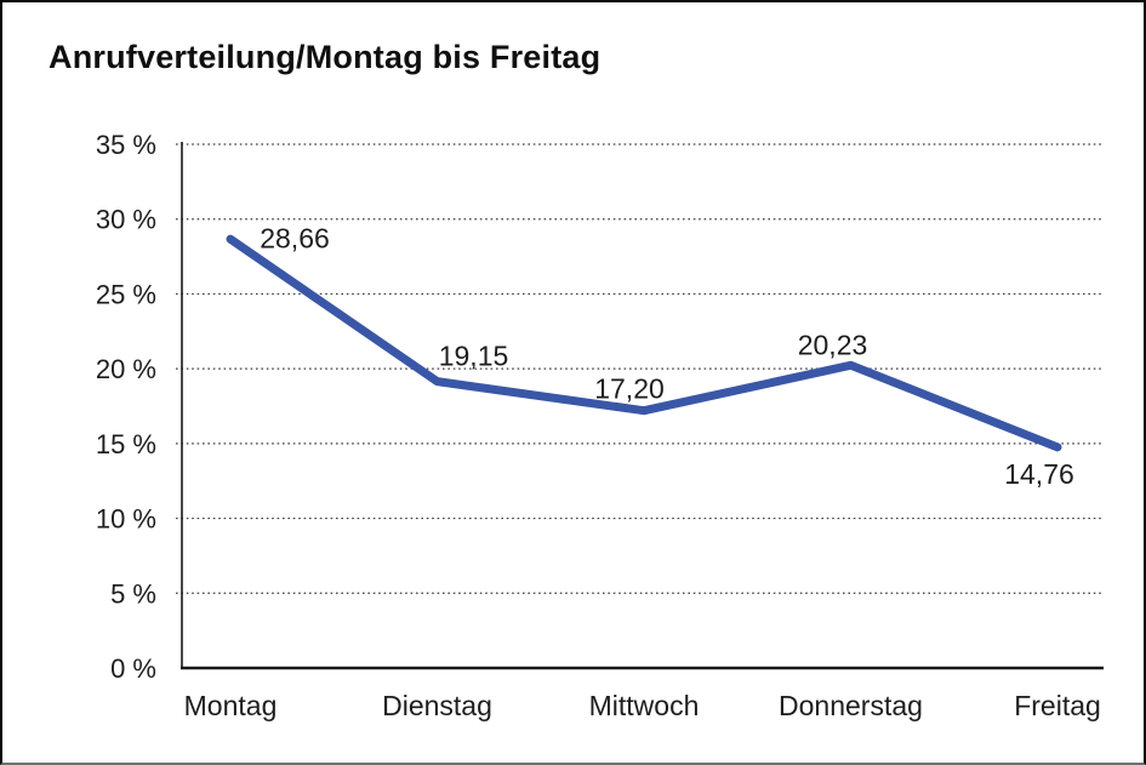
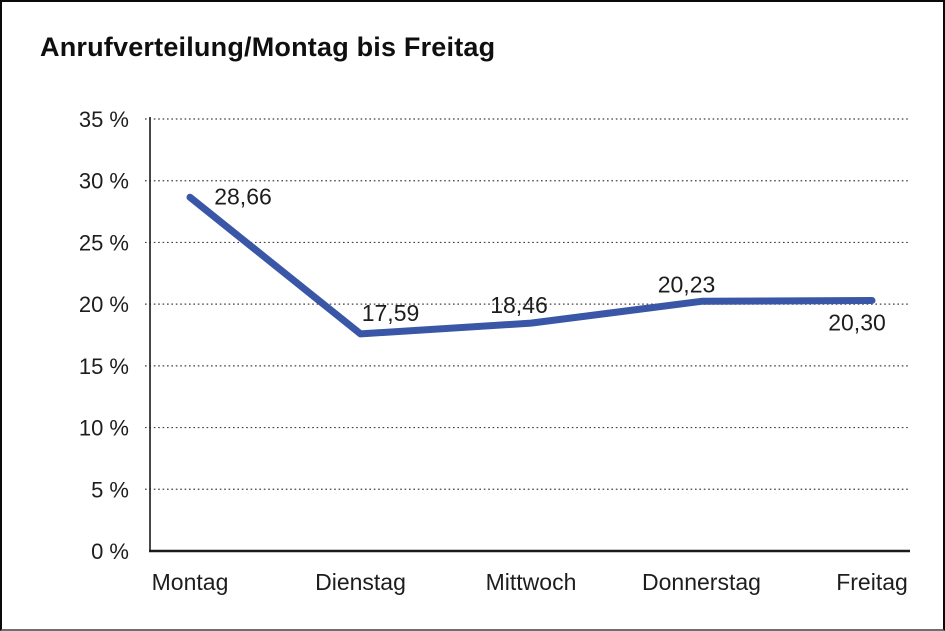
Dienstag: 19,15 -> 17,59
Mittwoch: 17,20 -> 18,46
Freitag: 14,76 -> 20,30
